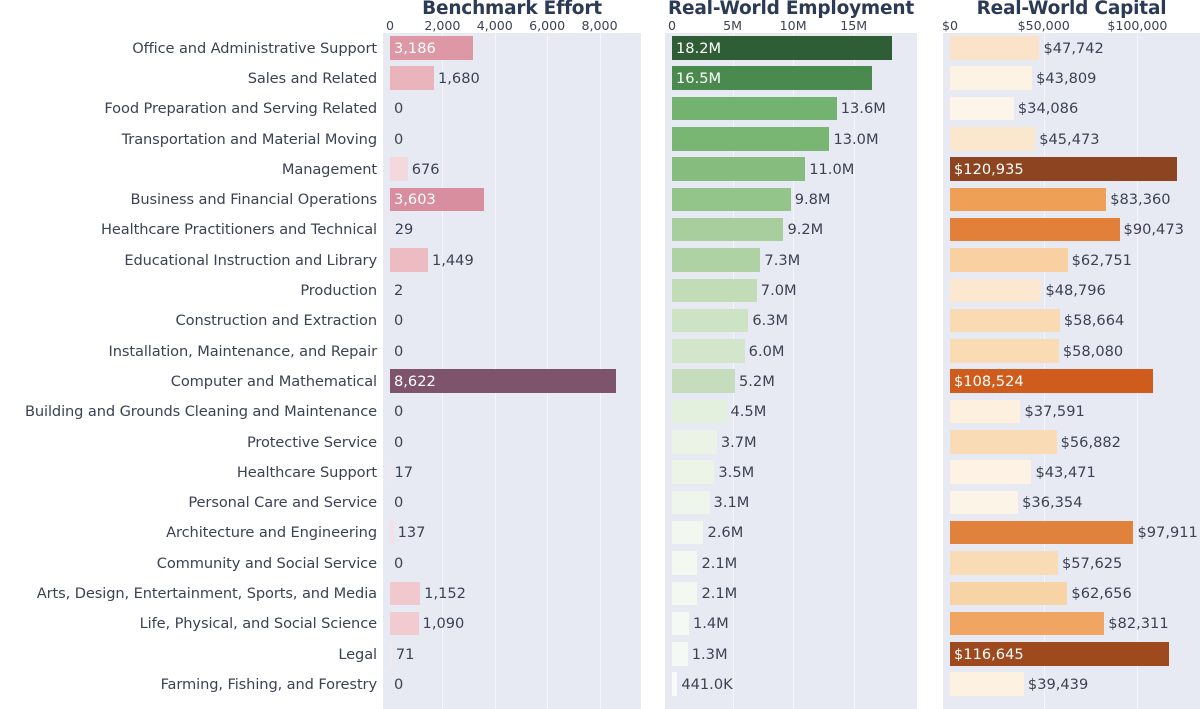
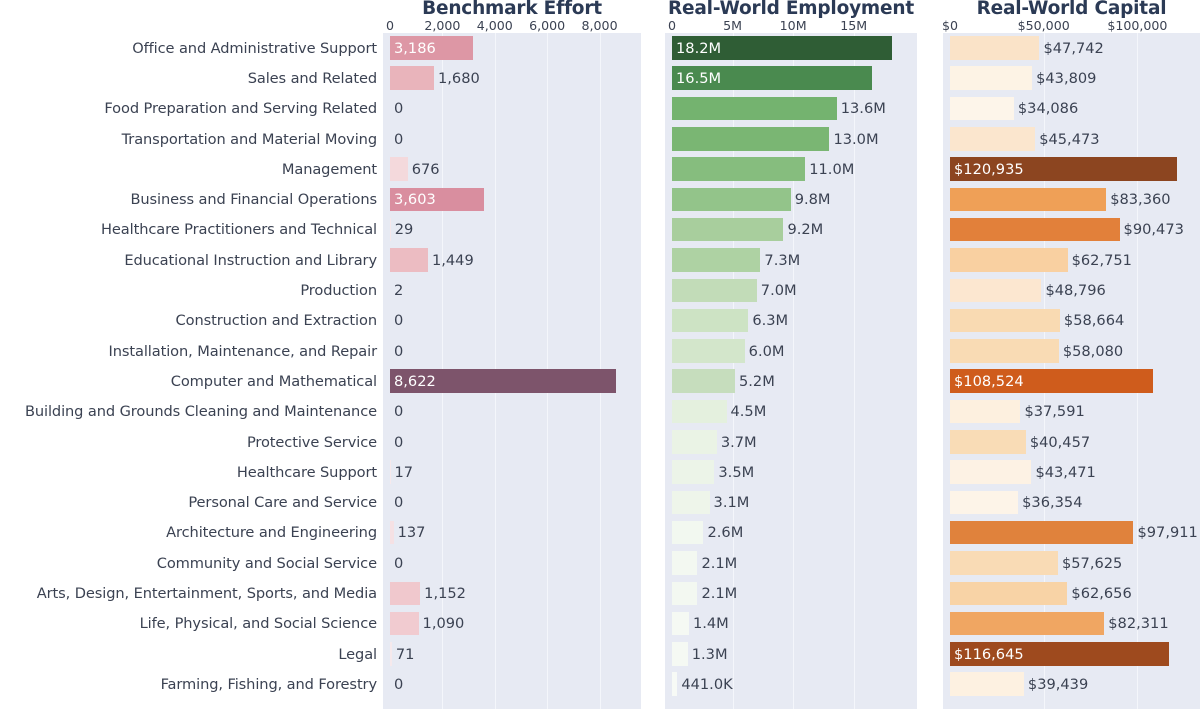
Real-World Capital/Protective Service: $56,882 -> $40,457
